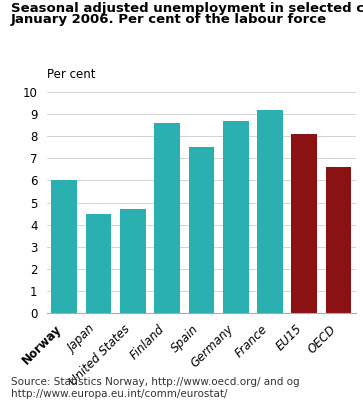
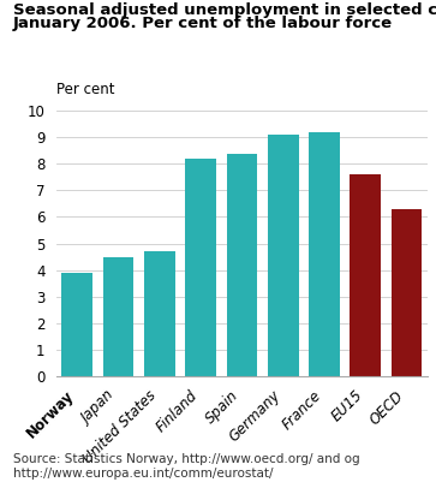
Norway: 6.0 -> 3.9
Finland: 8.6 -> 8.2
Spain: 7.5 -> 8.4
Germany: 8.7 -> 9.1
EU15: 8.1 -> 7.6
OECD: 6.6 -> 6.3
